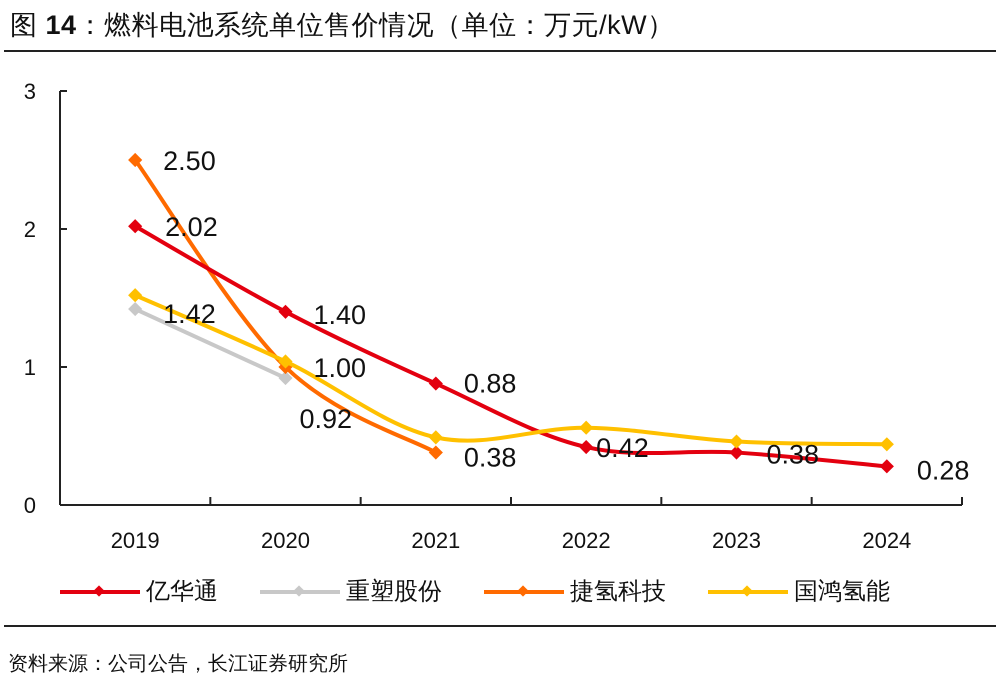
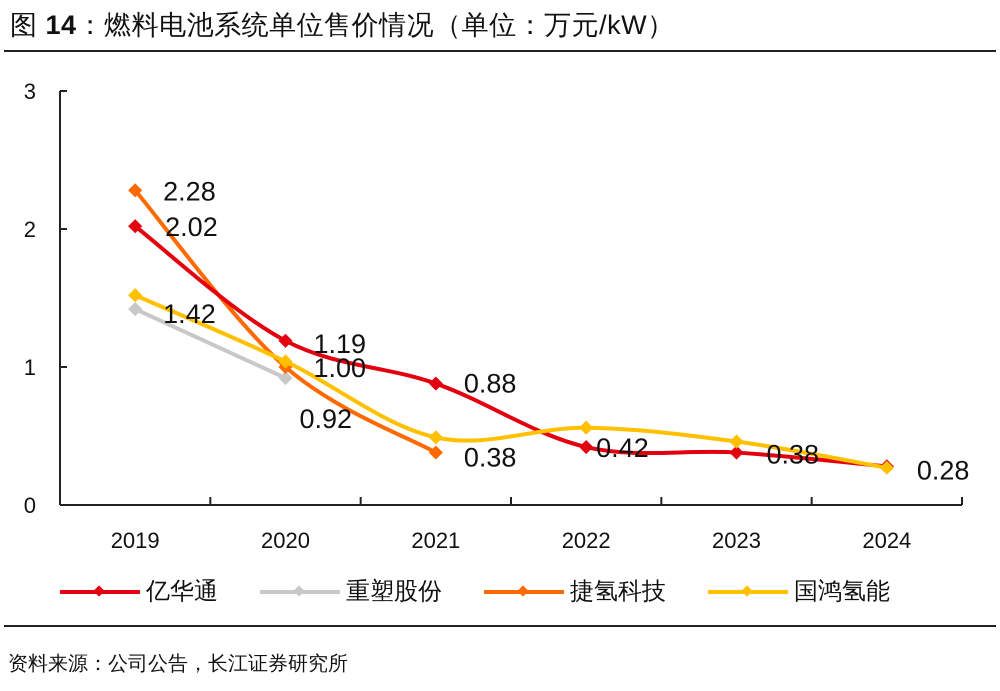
捷氢科技/2019: 2.50 -> 2.28
亿华通/2020: 1.40 -> 1.19
国鸿氢能/2024: 0.44 -> 0.27
